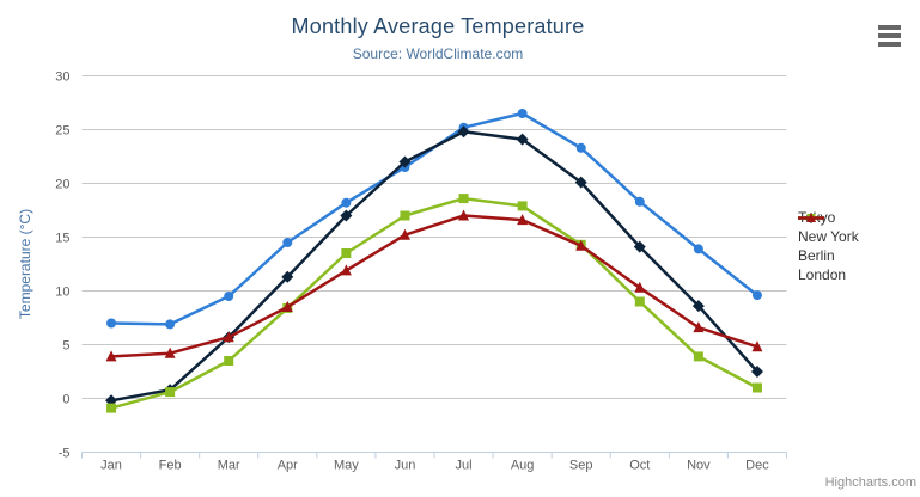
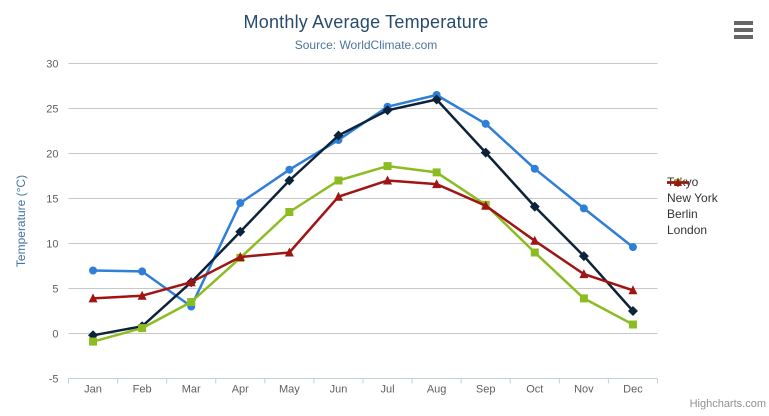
Tokyo/Mar: 10 -> 3
London/May: 12 -> 9
New York/Aug: 24 -> 26
